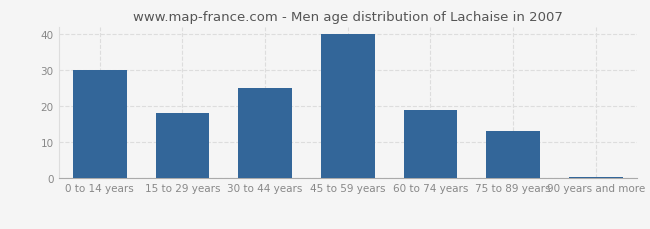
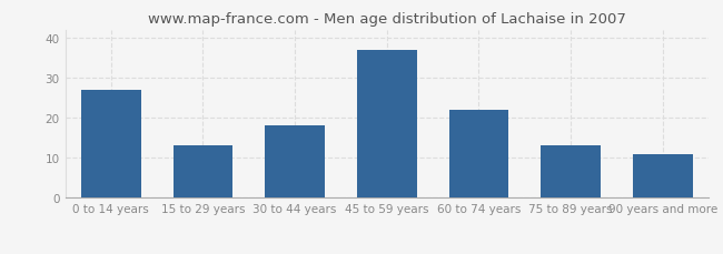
0 to 14 years: 30.0 -> 27.0
15 to 29 years: 18.0 -> 13.0
30 to 44 years: 25.0 -> 18.0
45 to 59 years: 40.0 -> 37.0
60 to 74 years: 19.0 -> 22.0
90 years and more: 0.5 -> 11.0
